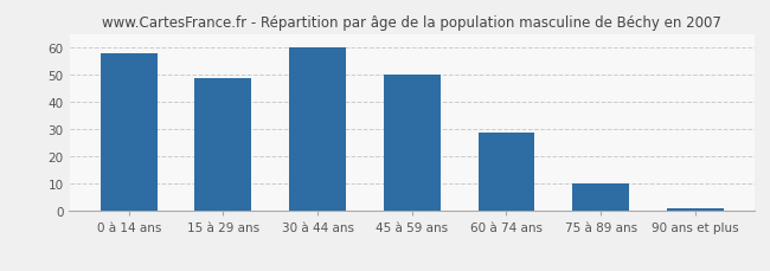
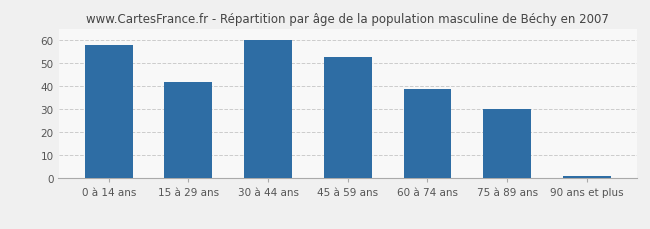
15 à 29 ans: 49 -> 42
45 à 59 ans: 50 -> 53
60 à 74 ans: 29 -> 39
75 à 89 ans: 10 -> 30
